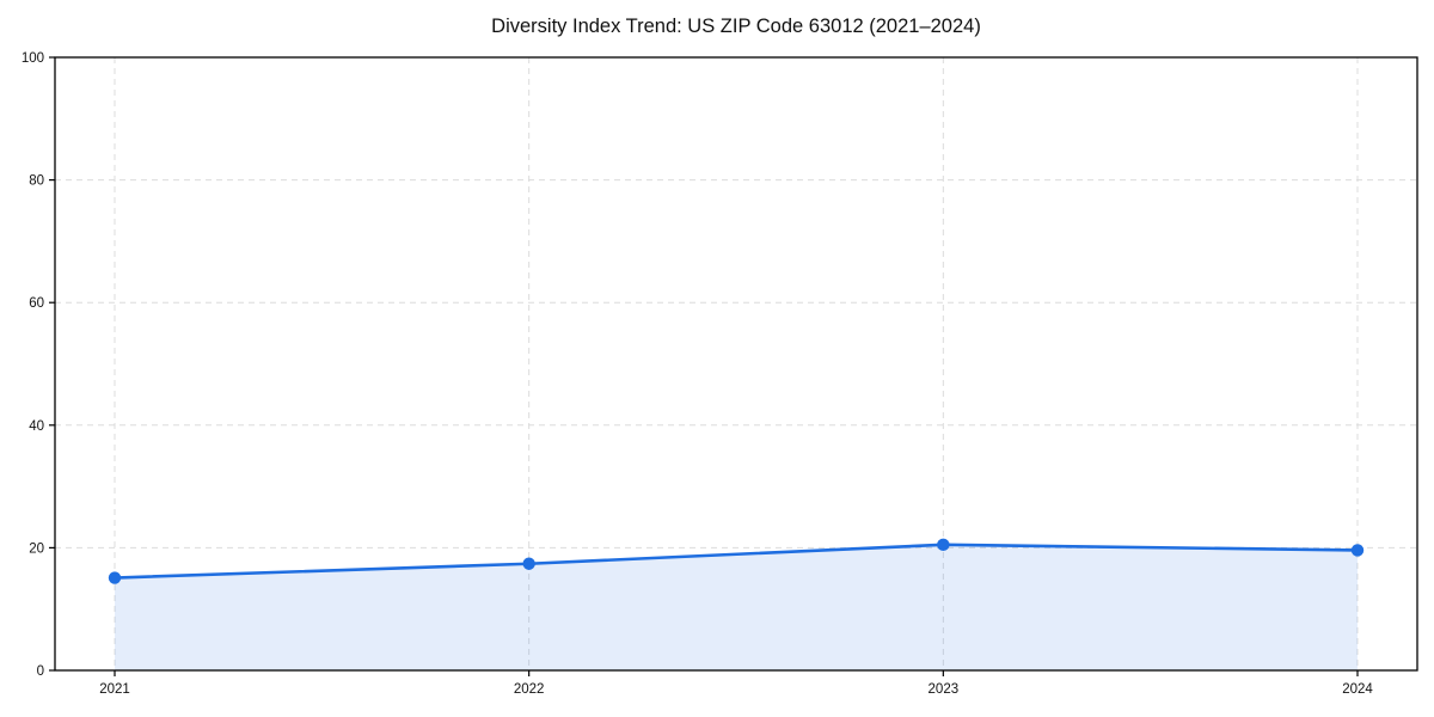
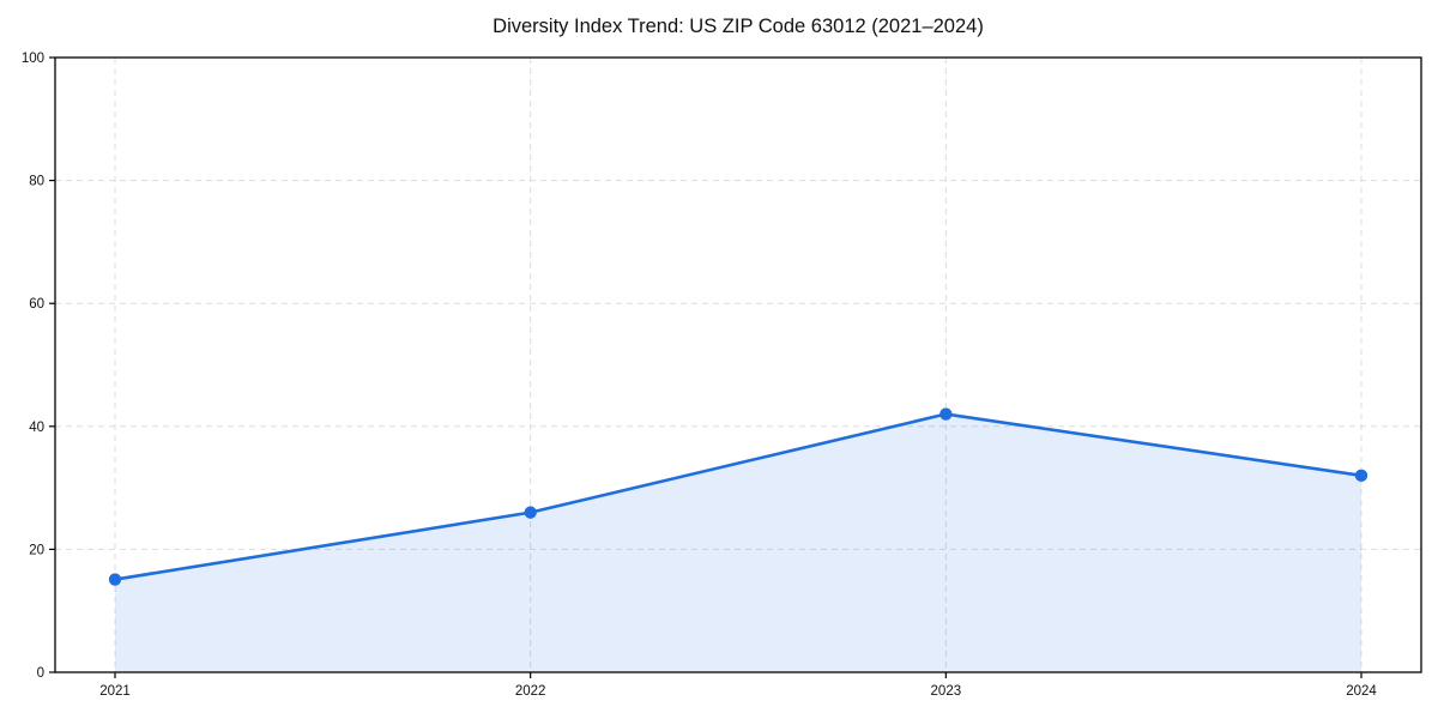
2022: 17 -> 26
2023: 20 -> 42
2024: 20 -> 32
